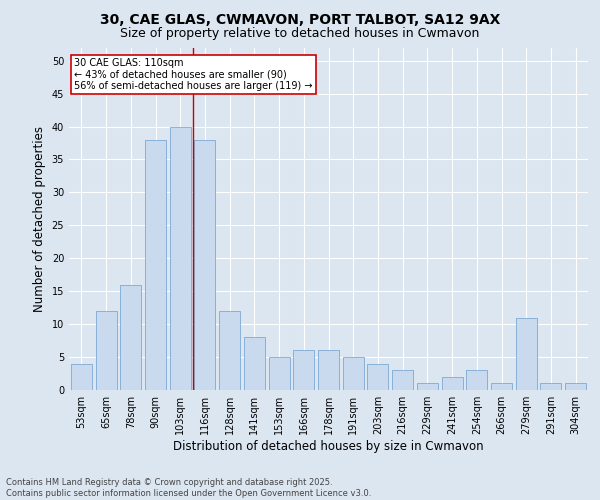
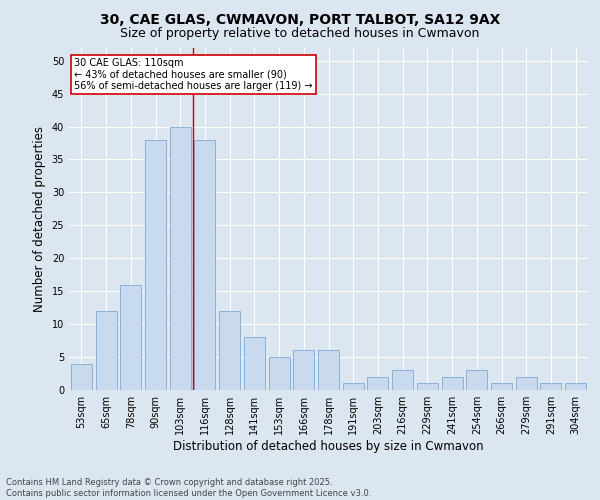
191sqm: 5 -> 1
203sqm: 4 -> 2
279sqm: 11 -> 2
